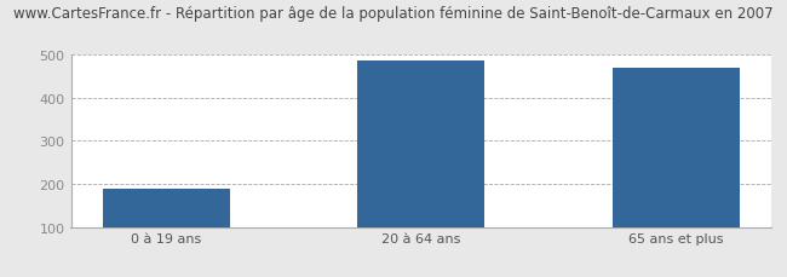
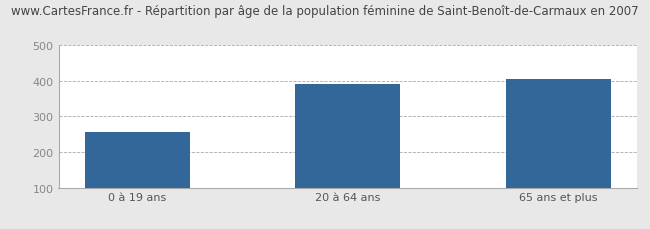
0 à 19 ans: 190 -> 255
20 à 64 ans: 485 -> 390
65 ans et plus: 468 -> 405
